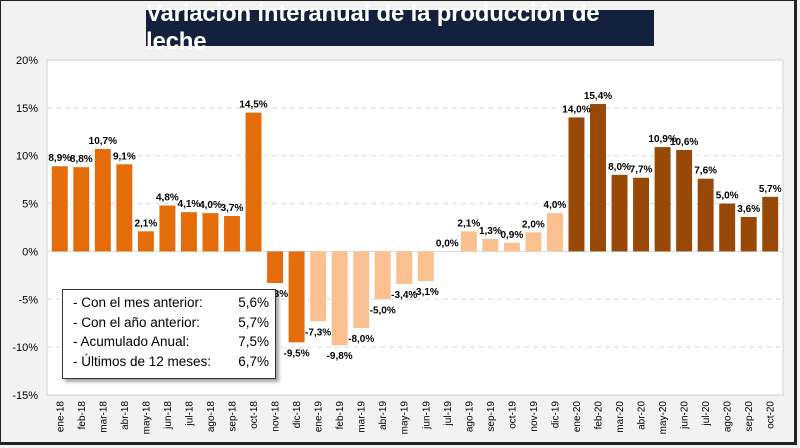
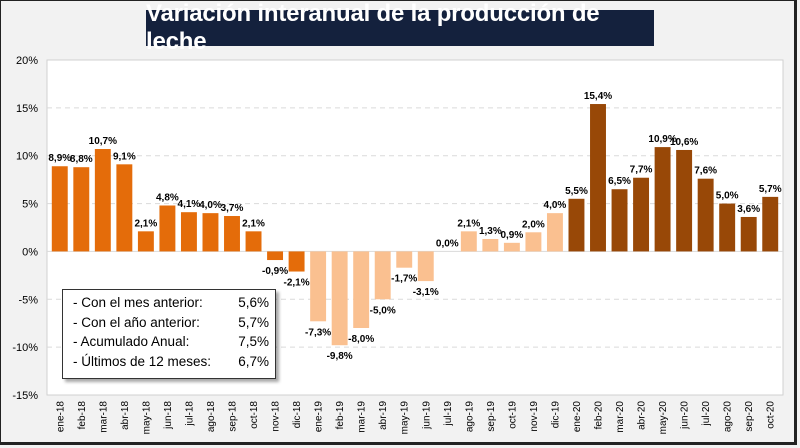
oct-18: 14,5% -> 2,1%
nov-18: -3,3% -> -0,9%
dic-18: -9,5% -> -2,1%
may-19: -3,4% -> -1,7%
ene-20: 14,0% -> 5,5%
mar-20: 8,0% -> 6,5%
